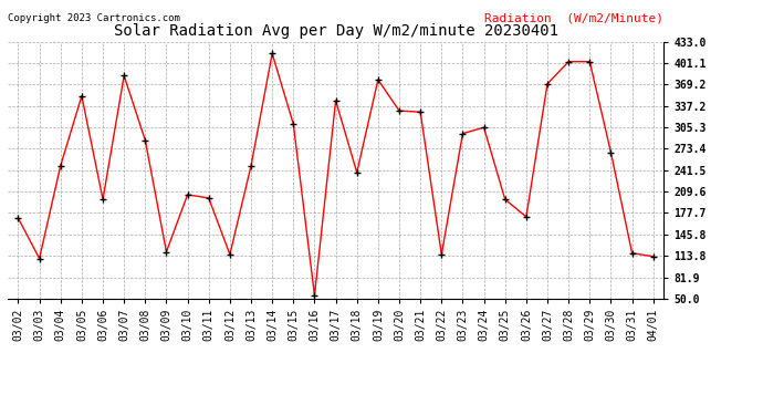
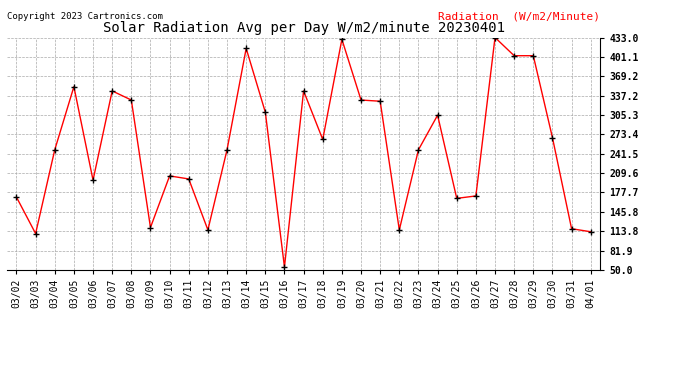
03/07: 382 -> 345
03/08: 286 -> 330
03/18: 238 -> 265
03/19: 376 -> 430
03/23: 296 -> 248
03/25: 198 -> 168
03/27: 370 -> 433
